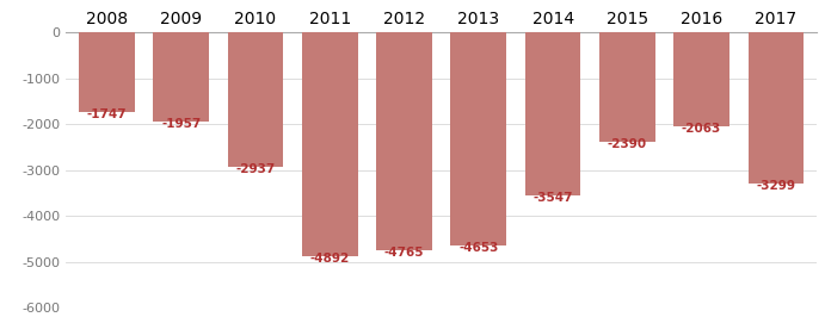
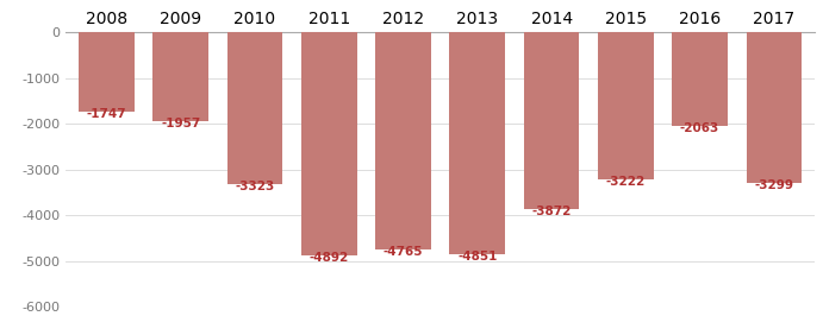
2010: -2937 -> -3323
2013: -4653 -> -4851
2014: -3547 -> -3872
2015: -2390 -> -3222
